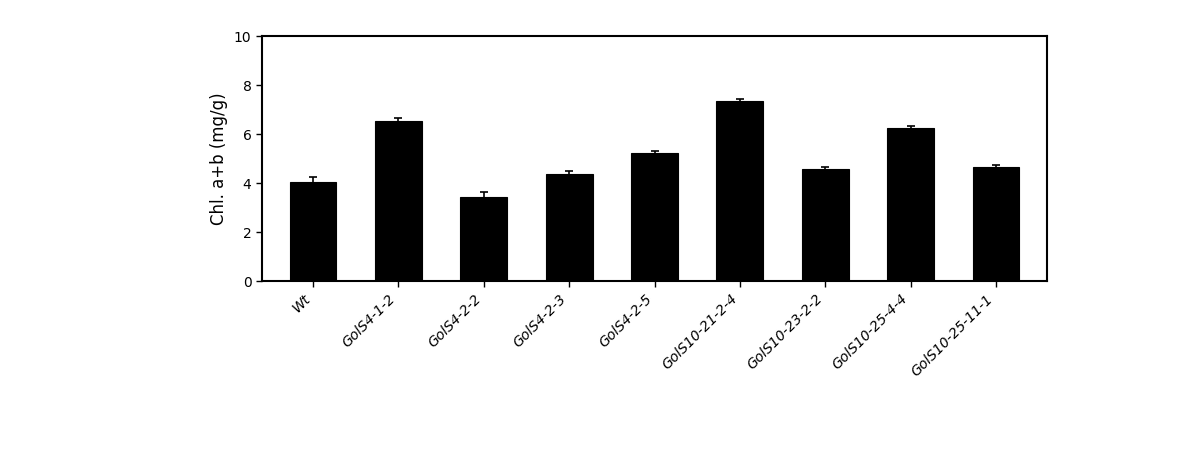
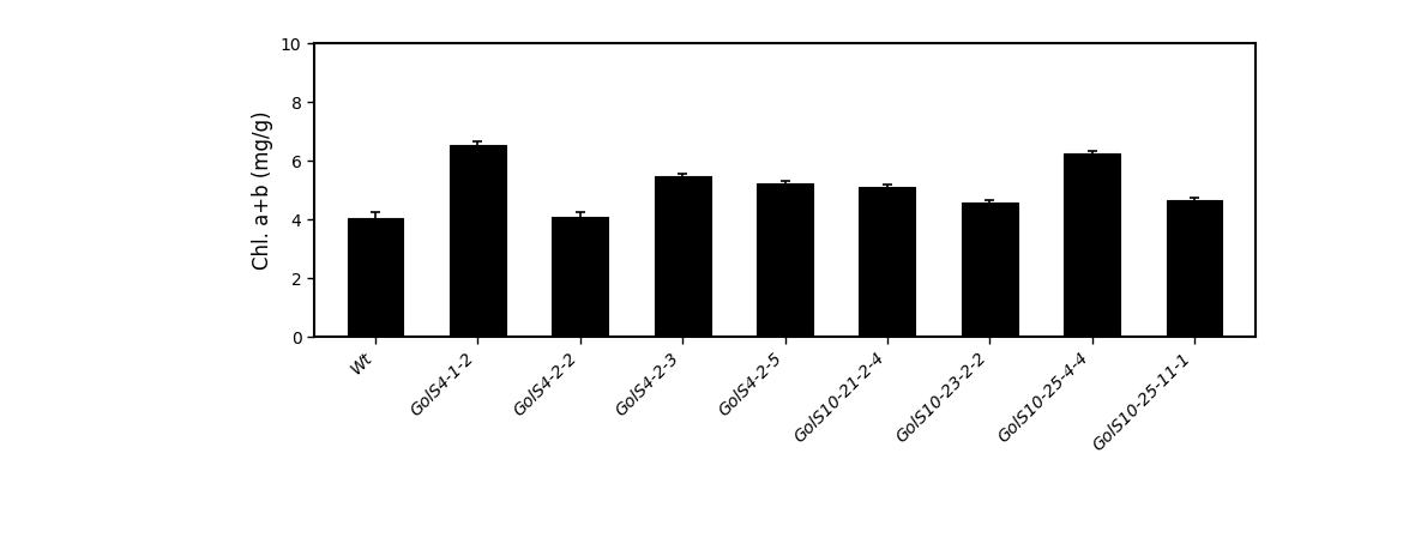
GolS4-2-2: 3.45 -> 4.08
GolS4-2-3: 4.40 -> 5.48
GolS10-21-2-4: 7.35 -> 5.12
